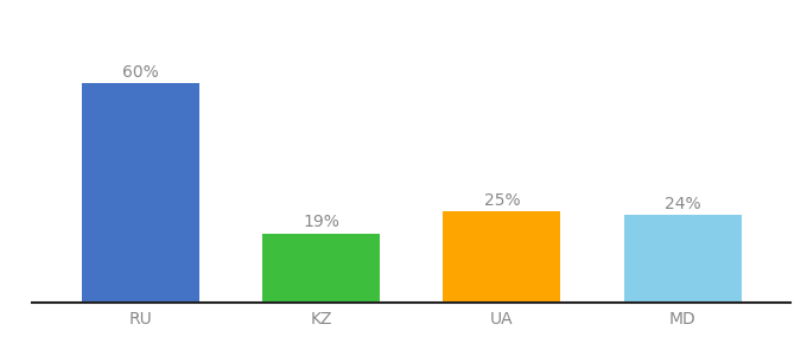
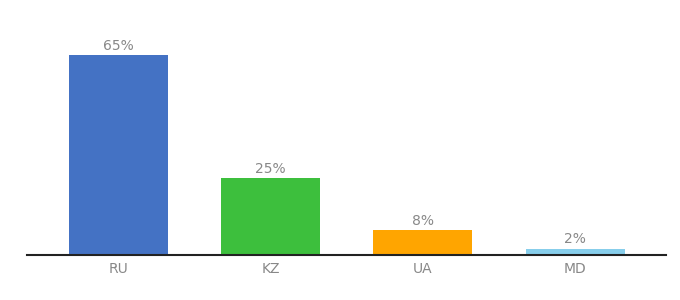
RU: 60% -> 65%
KZ: 19% -> 25%
UA: 25% -> 8%
MD: 24% -> 2%
